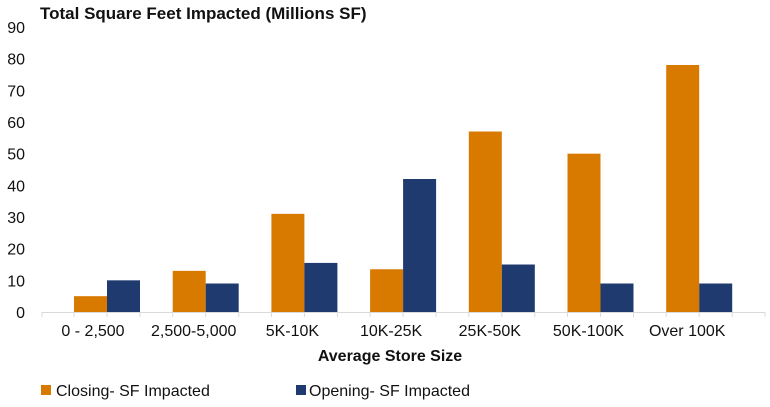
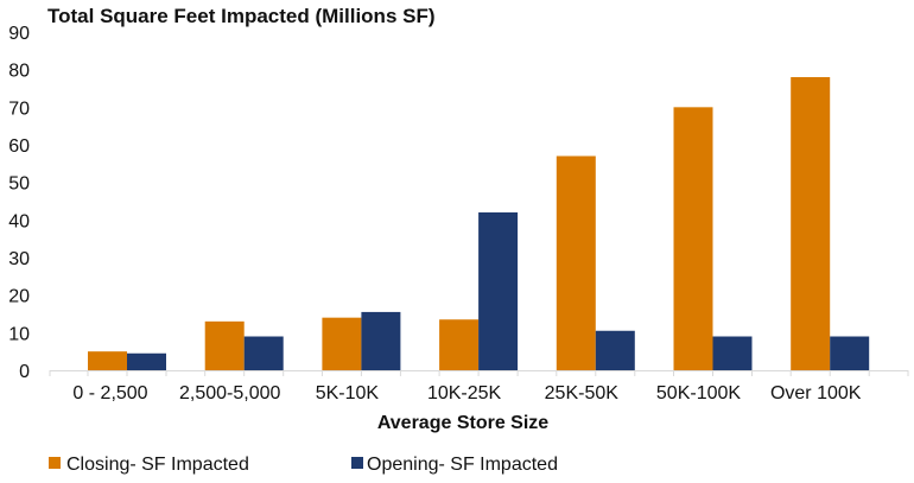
Opening- SF Impacted/0 - 2,500: 10 -> 4
Closing- SF Impacted/5K-10K: 31 -> 14
Opening- SF Impacted/25K-50K: 15 -> 10
Closing- SF Impacted/50K-100K: 50 -> 70
